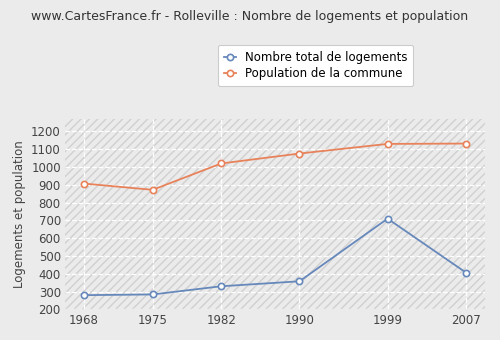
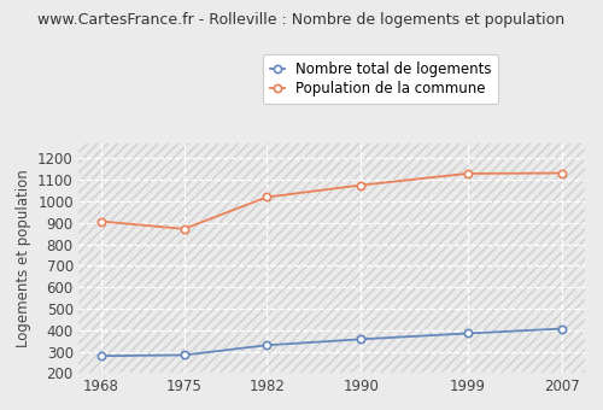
Nombre total de logements/1999: 710 -> 380
